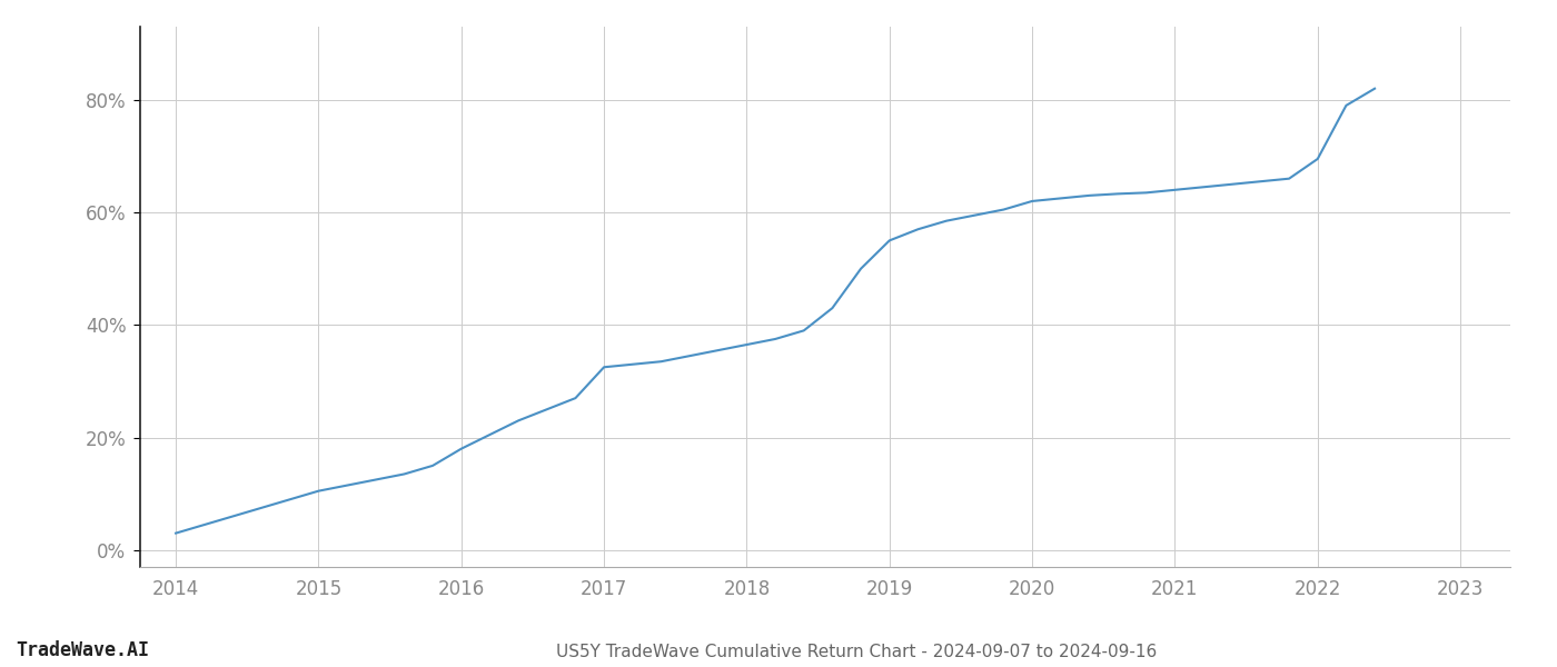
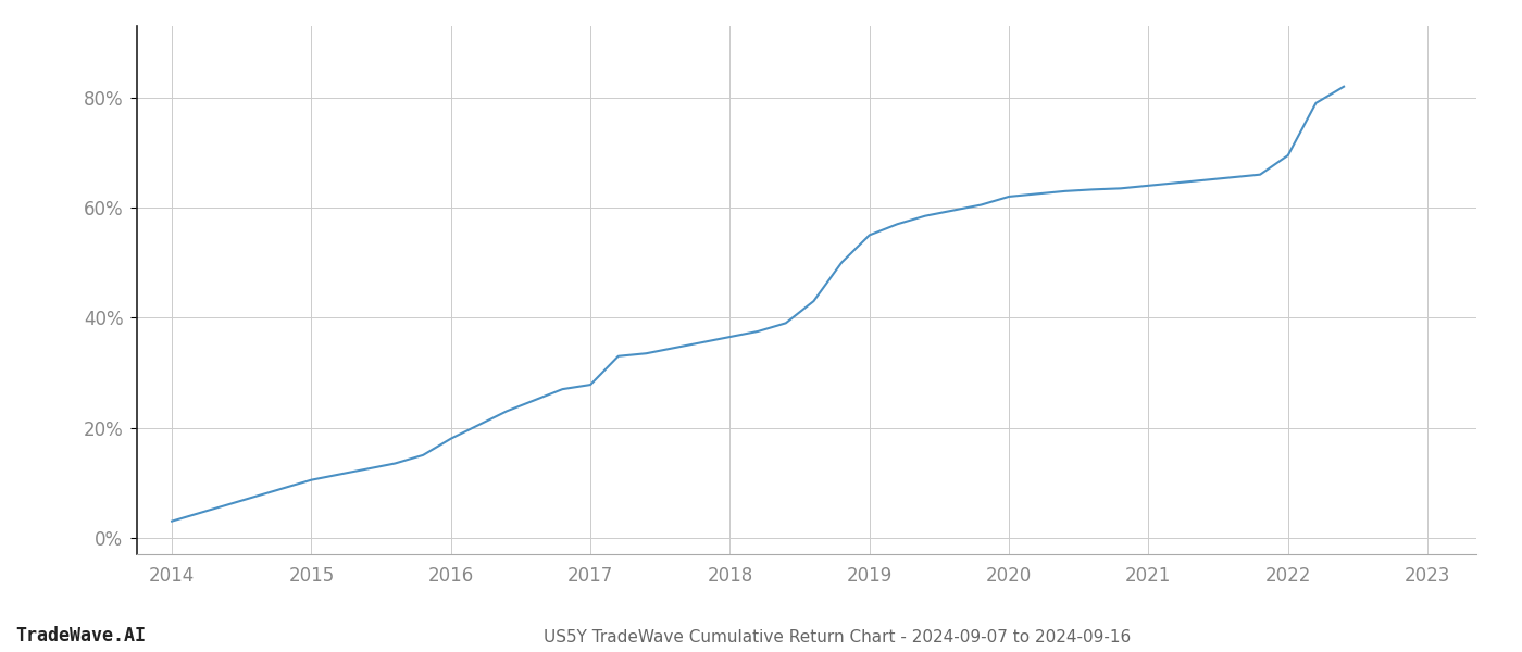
2017: 32.5% -> 27.8%
